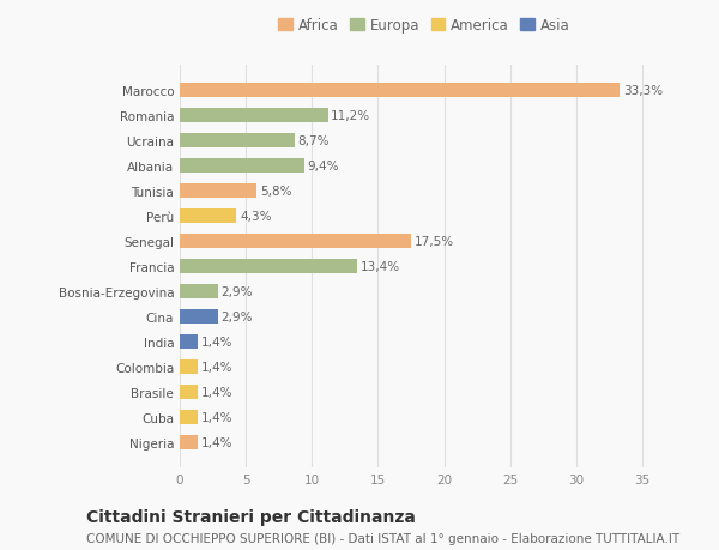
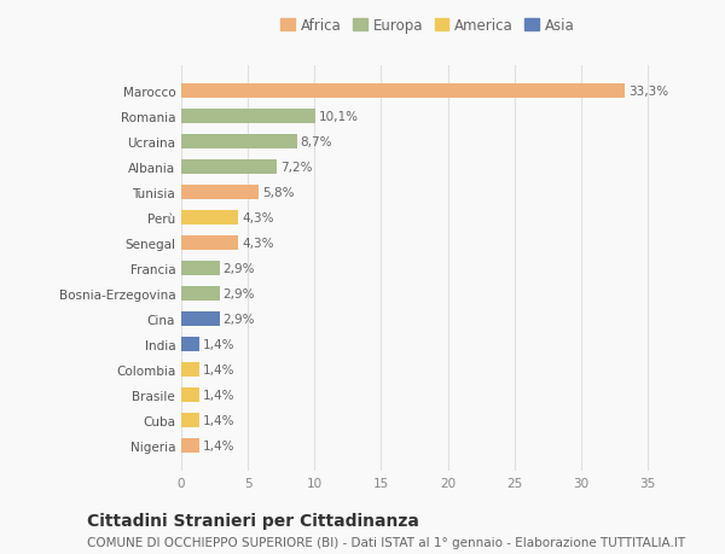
Romania: 11,2% -> 10,1%
Albania: 9,4% -> 7,2%
Senegal: 17,5% -> 4,3%
Francia: 13,4% -> 2,9%
